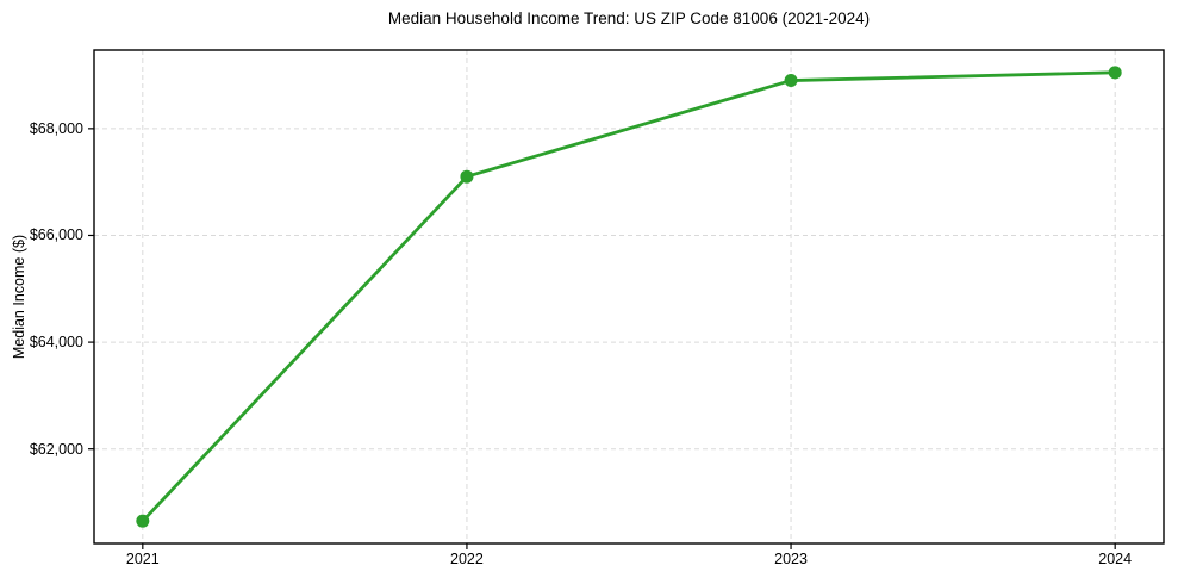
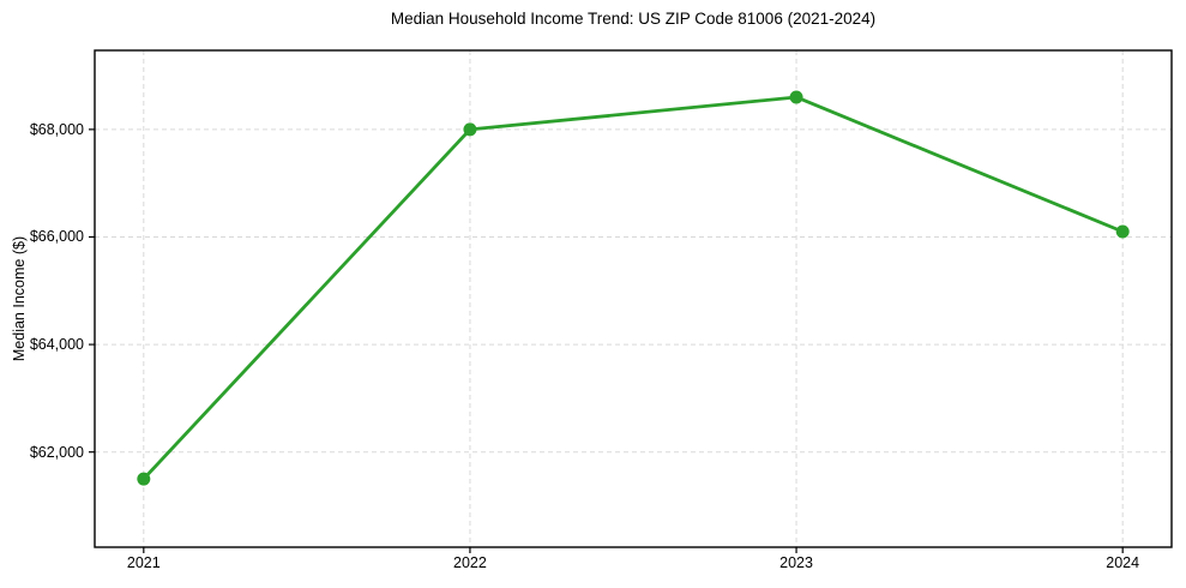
2021: $60600 -> $61500
2022: $67100 -> $68000
2023: $68900 -> $68600
2024: $69000 -> $66100
